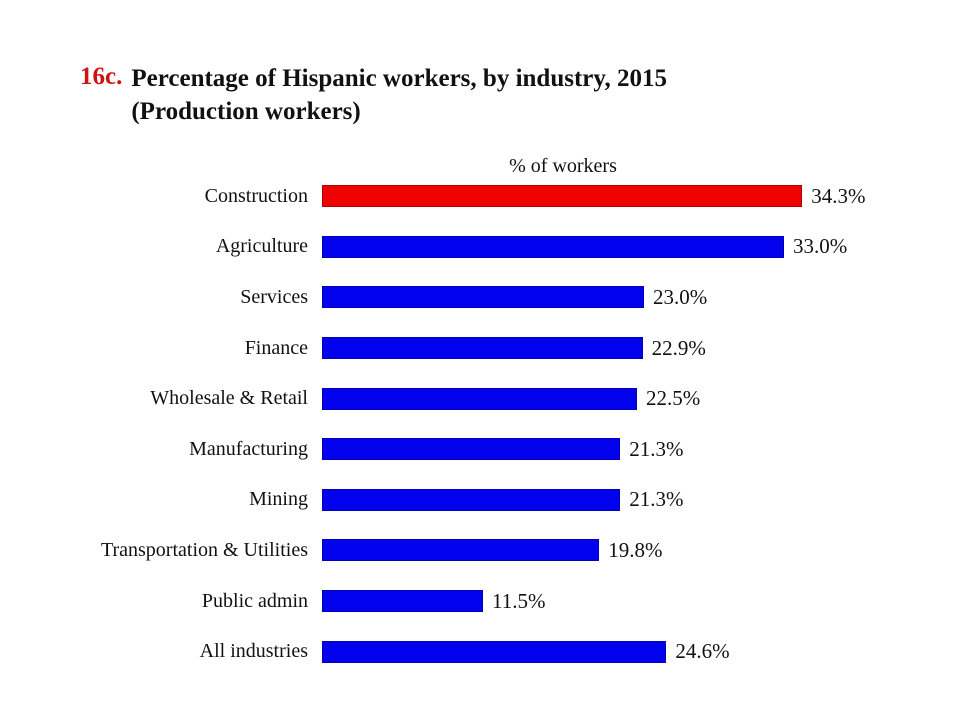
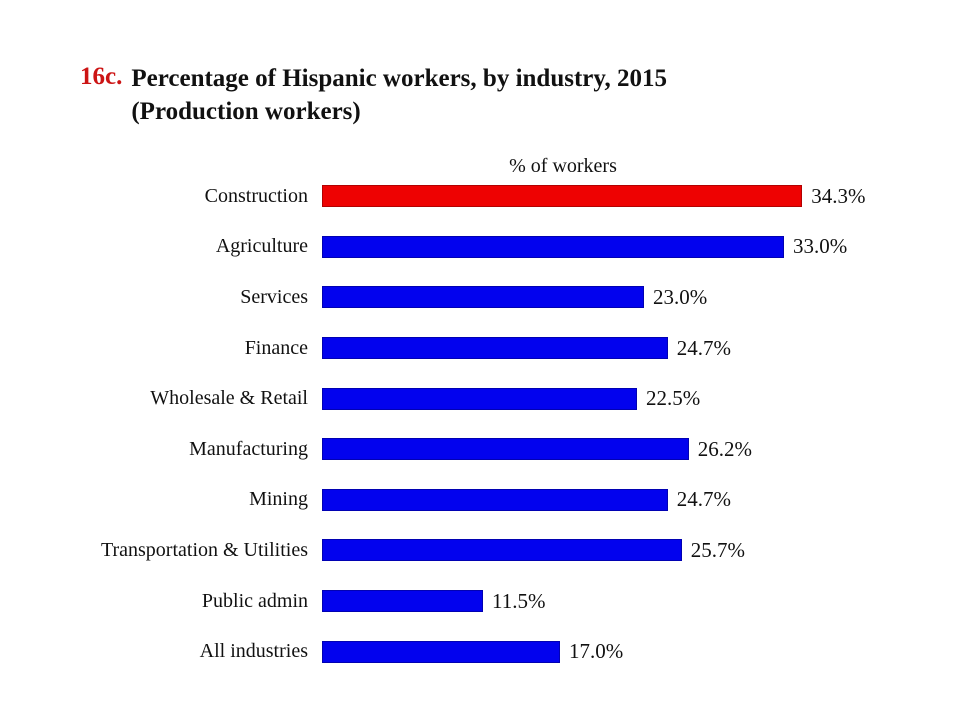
Finance: 22.9% -> 24.7%
Manufacturing: 21.3% -> 26.2%
Mining: 21.3% -> 24.7%
Transportation & Utilities: 19.8% -> 25.7%
All industries: 24.6% -> 17.0%
